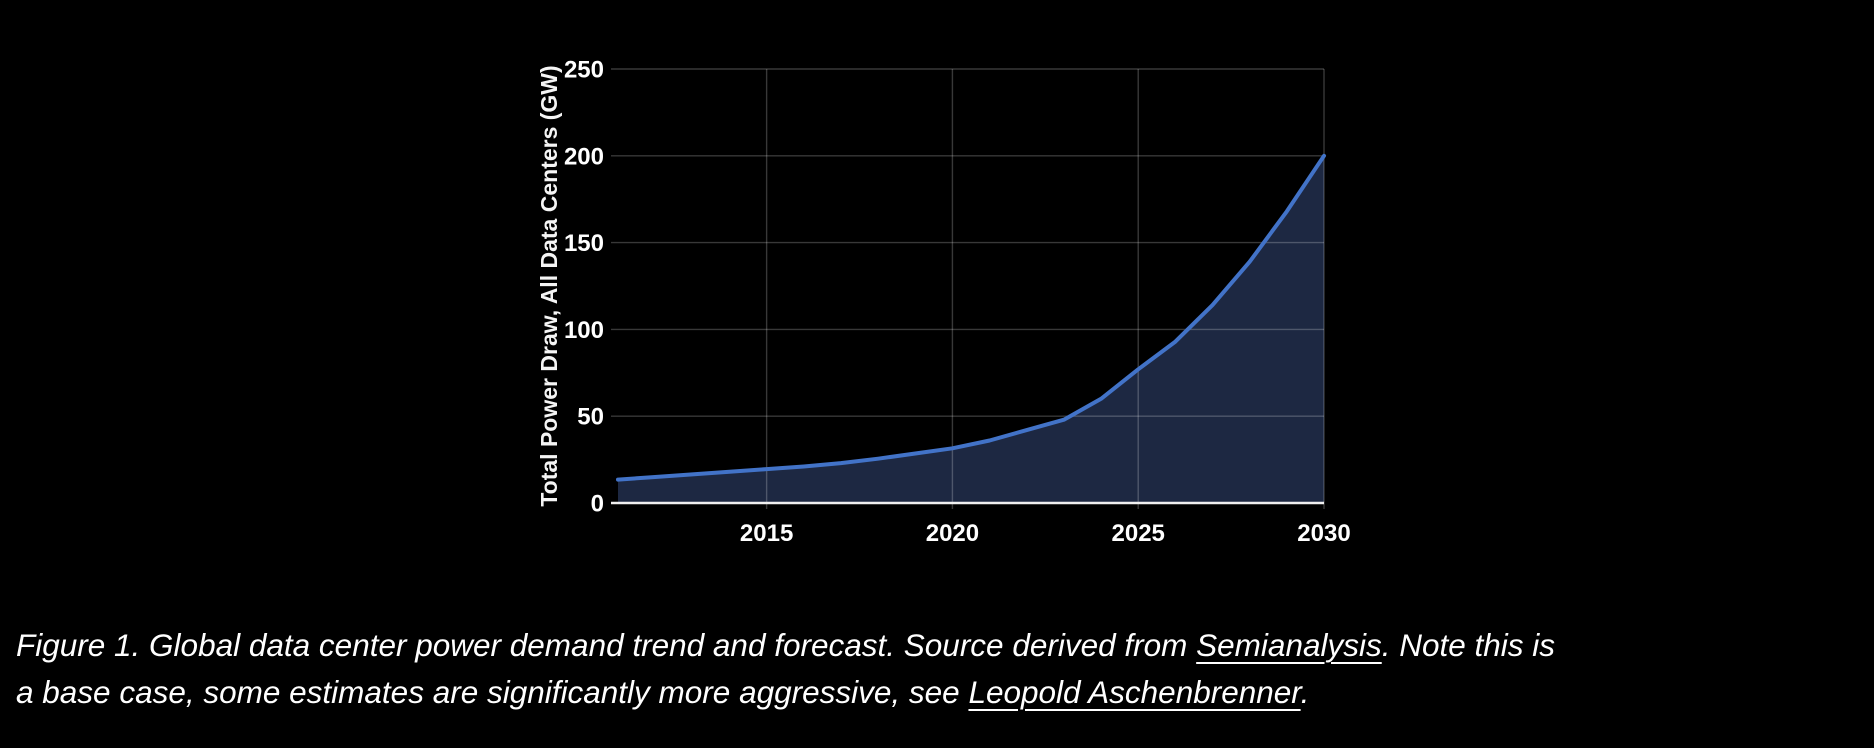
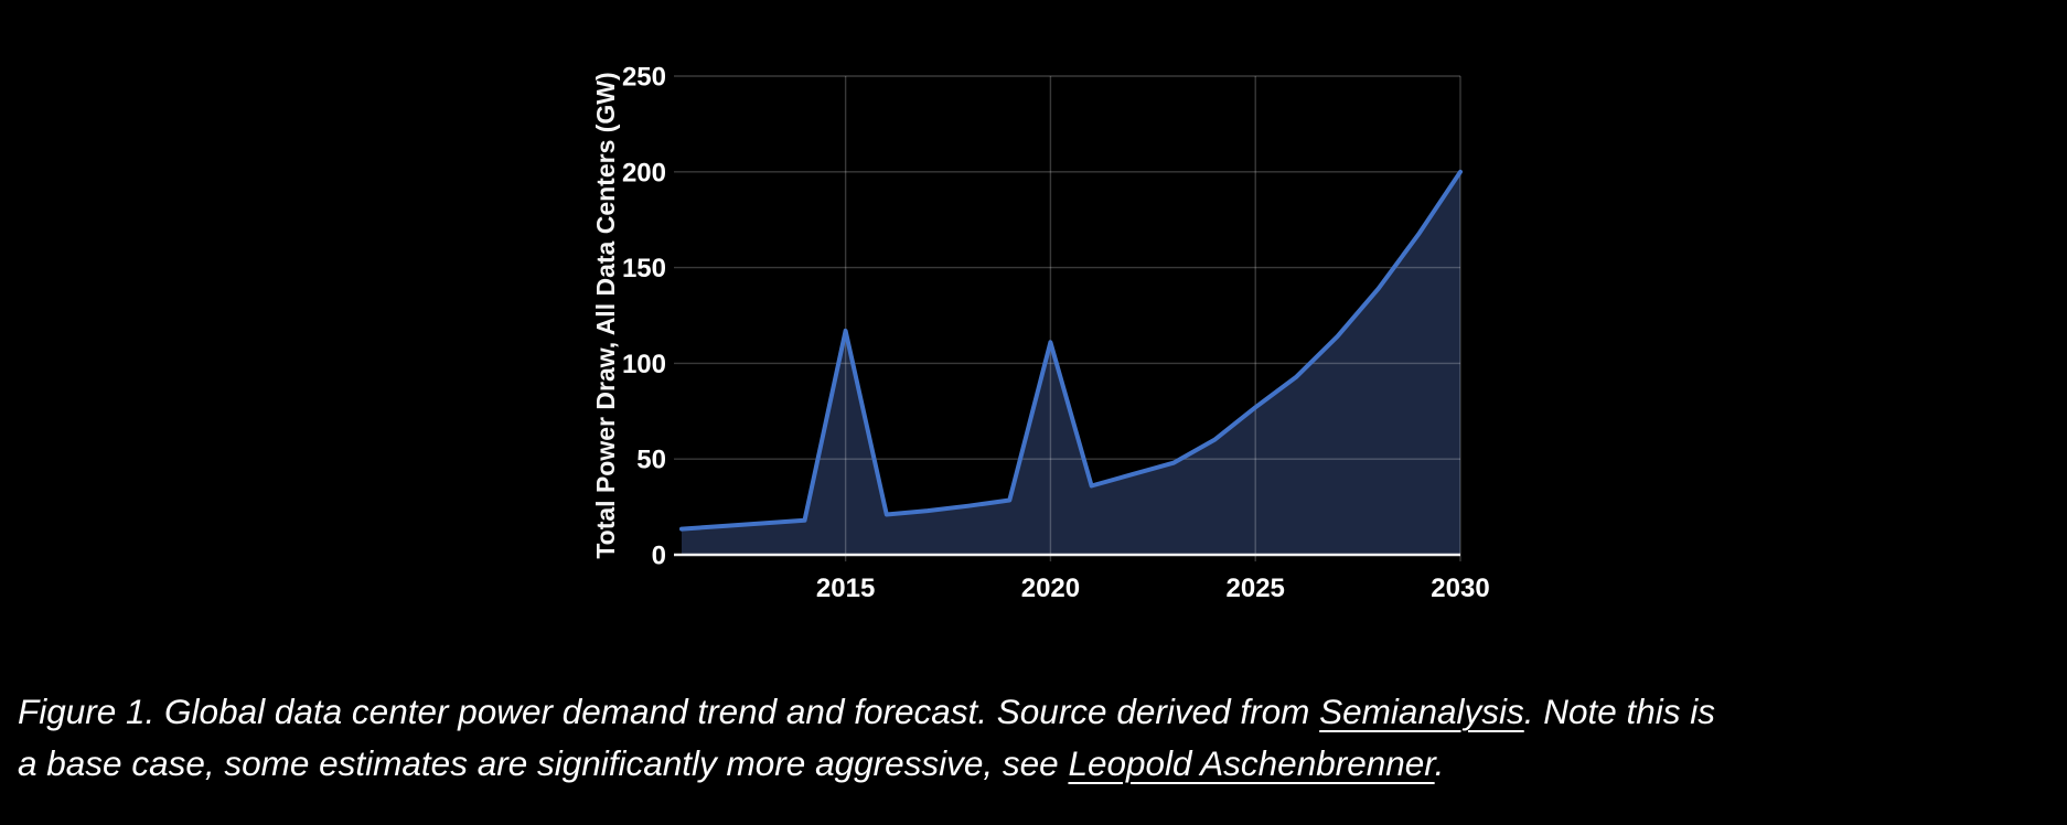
2015: 20 -> 117
2020: 32 -> 111
